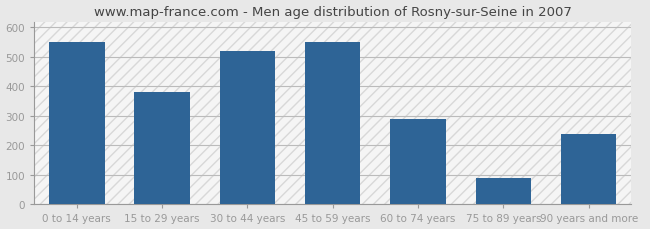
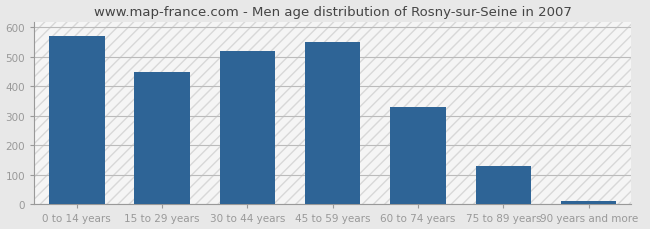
0 to 14 years: 550 -> 570
15 to 29 years: 380 -> 450
60 to 74 years: 290 -> 330
75 to 89 years: 90 -> 130
90 years and more: 240 -> 10
